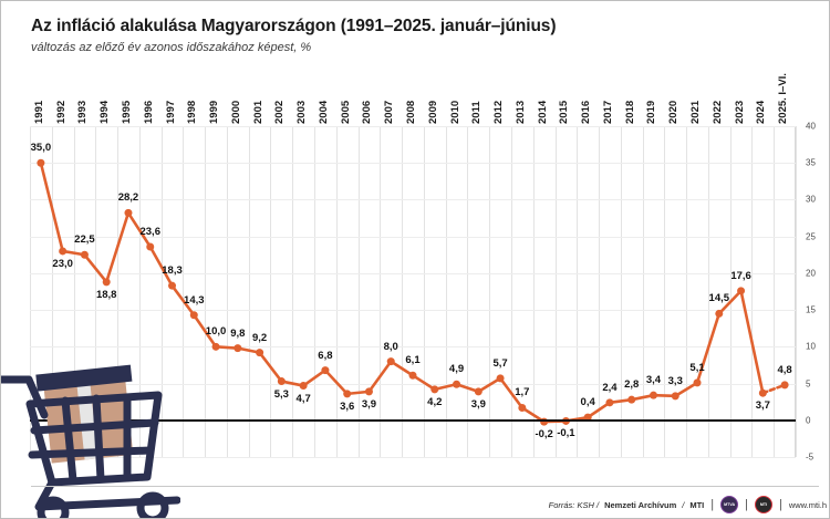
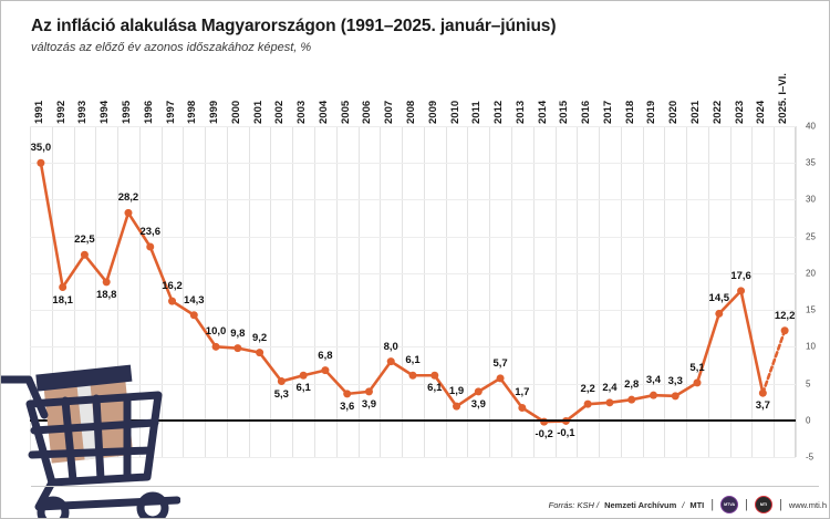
1992: 23,0 -> 18,1
1997: 18,3 -> 16,2
2003: 4,7 -> 6,1
2009: 4,2 -> 6,1
2010: 4,9 -> 1,9
2016: 0,4 -> 2,2
2025. I–VI.: 4,8 -> 12,2
